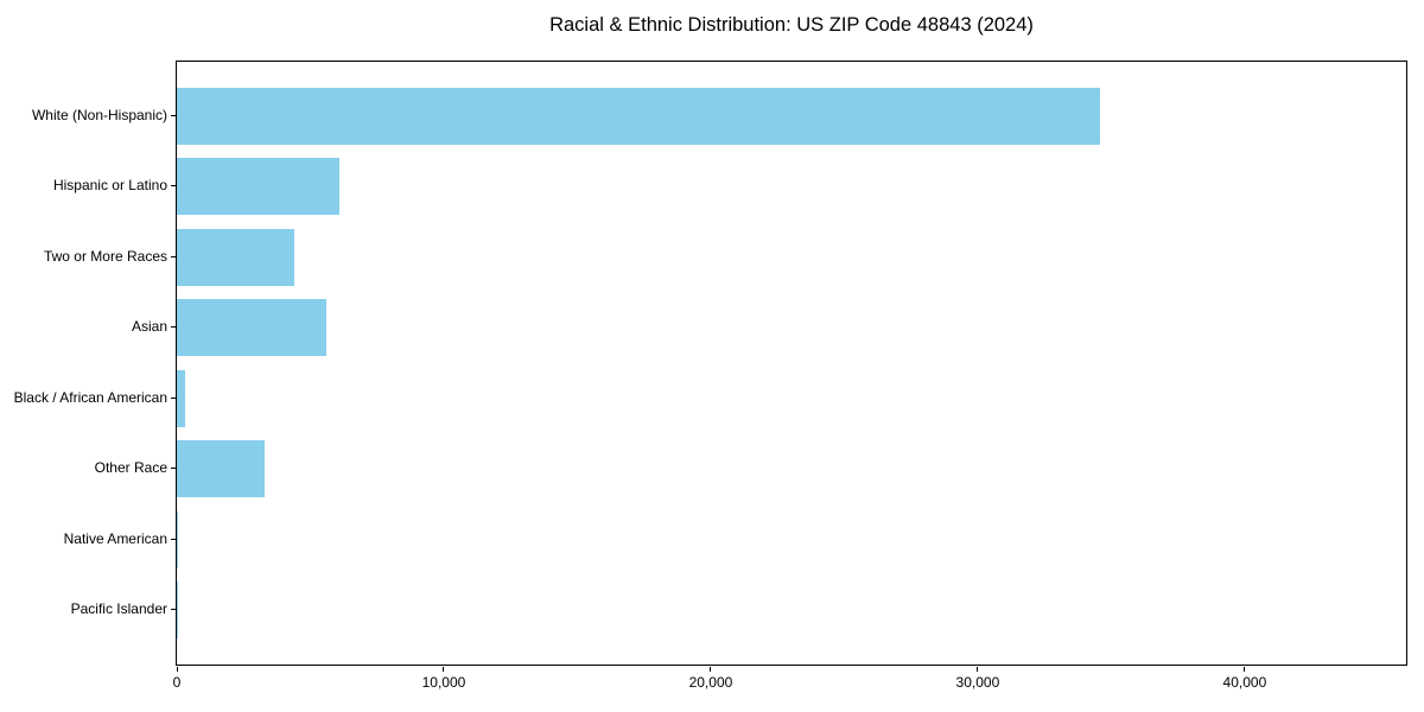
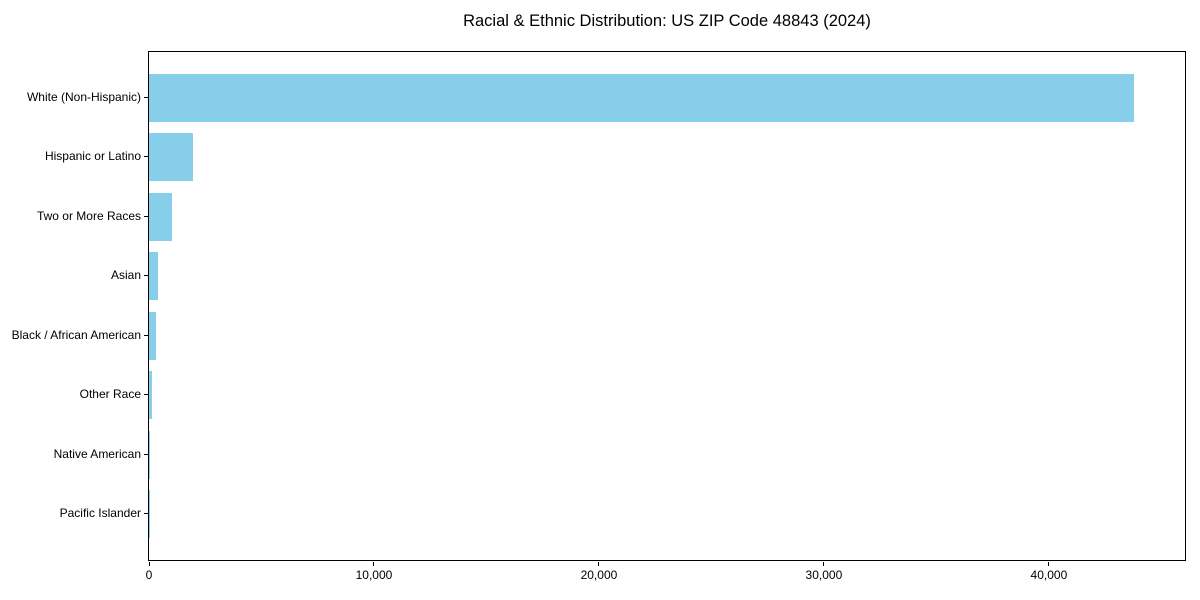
White (Non-Hispanic): 34600 -> 43800
Hispanic or Latino: 6100 -> 2000
Two or More Races: 4400 -> 1000
Asian: 5600 -> 400
Other Race: 3300 -> 100
